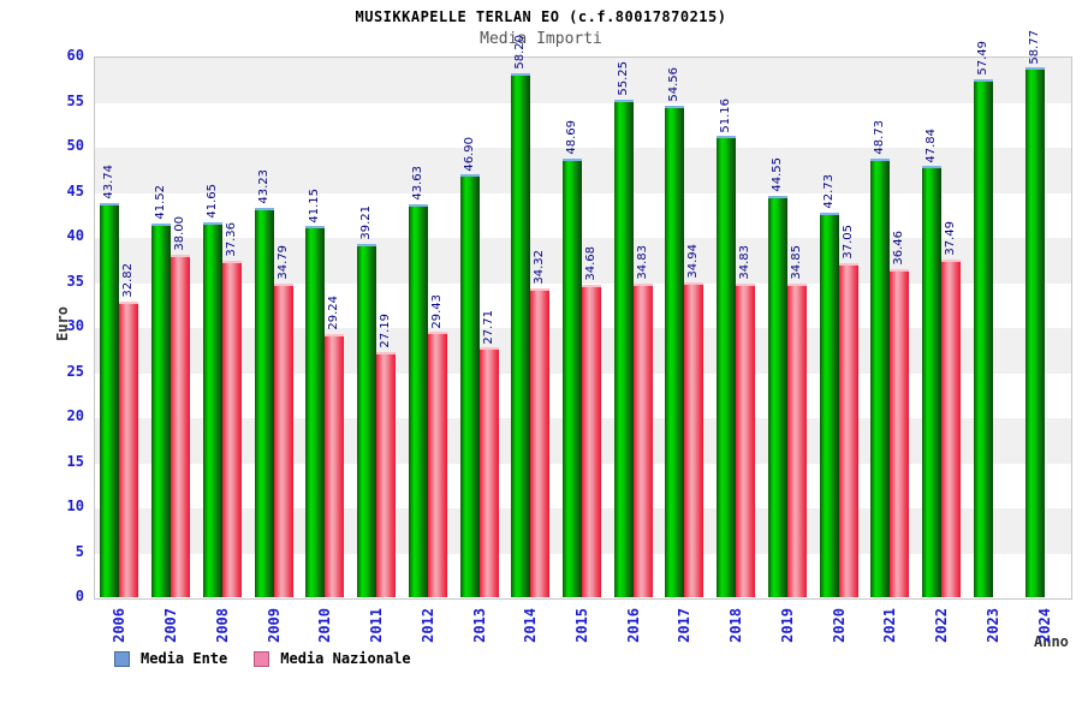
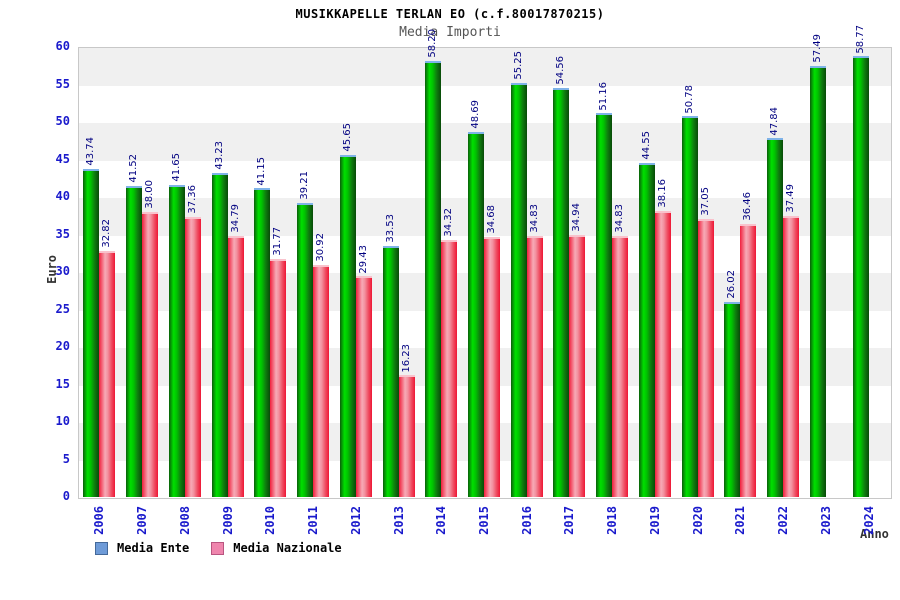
Media Nazionale/2010: 29.24 -> 31.77
Media Nazionale/2011: 27.19 -> 30.92
Media Ente/2012: 43.63 -> 45.65
Media Ente/2013: 46.90 -> 33.53
Media Nazionale/2013: 27.71 -> 16.23
Media Nazionale/2019: 34.85 -> 38.16
Media Ente/2020: 42.73 -> 50.78
Media Ente/2021: 48.73 -> 26.02
